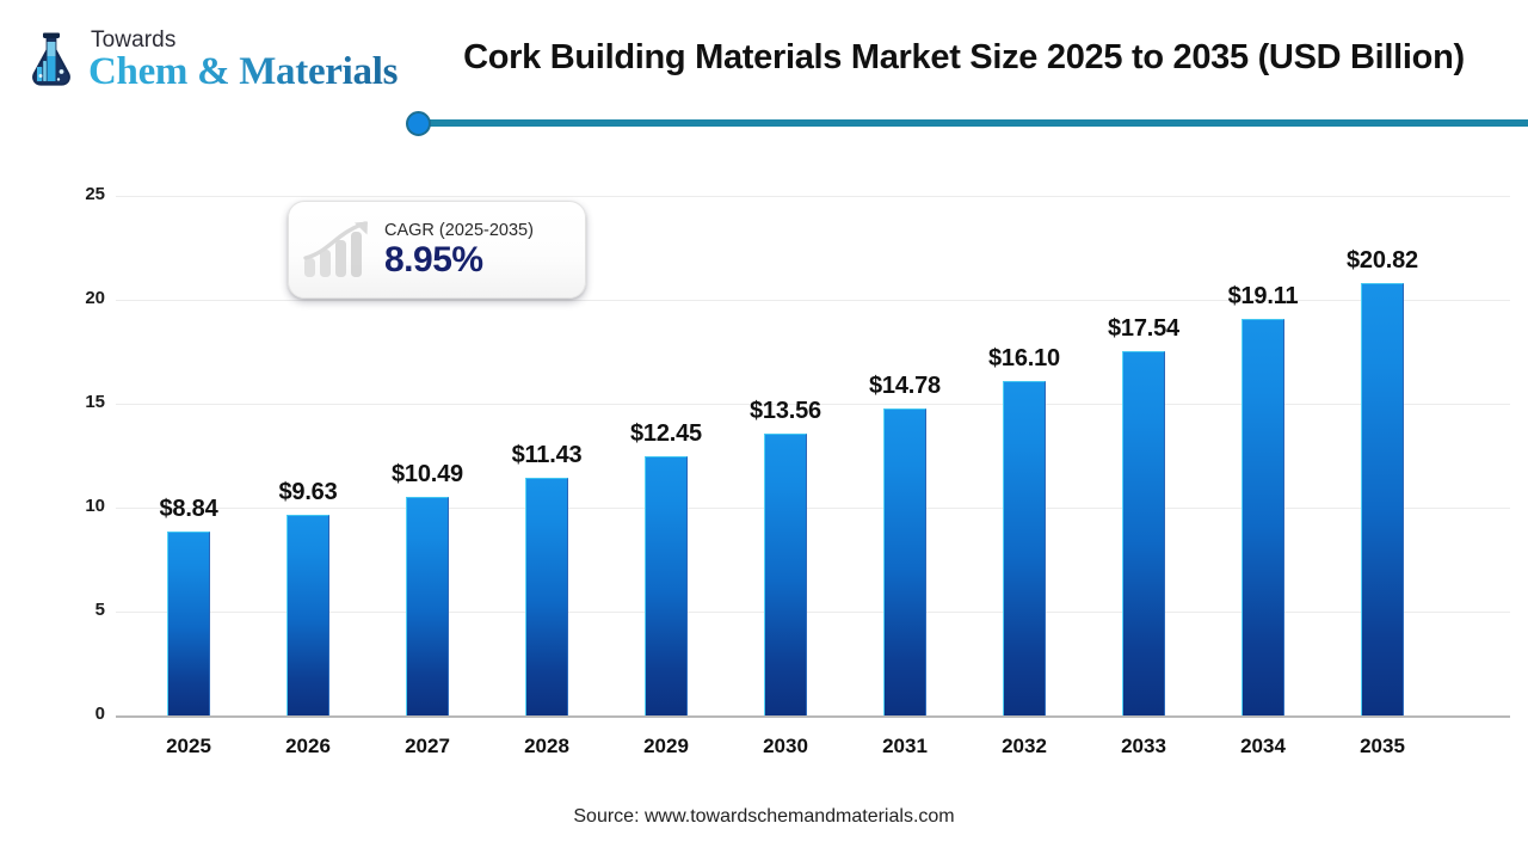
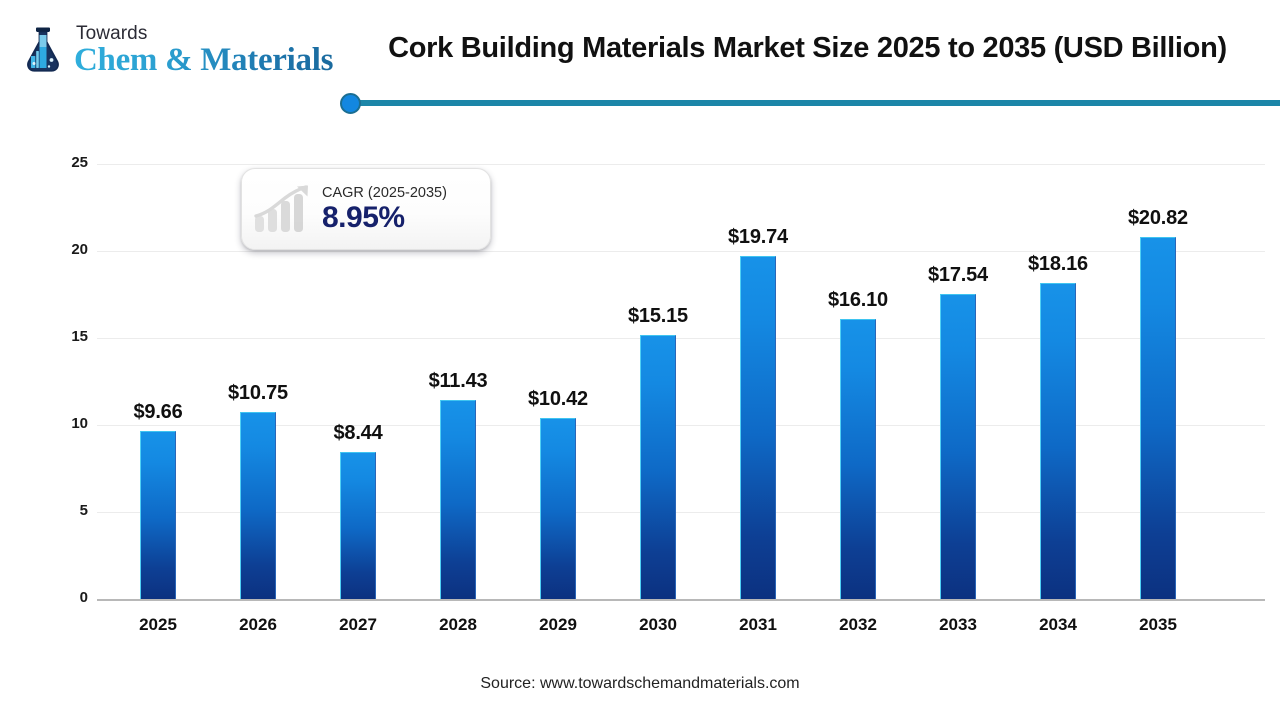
2025: $8.84 -> $9.66
2026: $9.63 -> $10.75
2027: $10.49 -> $8.44
2029: $12.45 -> $10.42
2030: $13.56 -> $15.15
2031: $14.78 -> $19.74
2034: $19.11 -> $18.16
